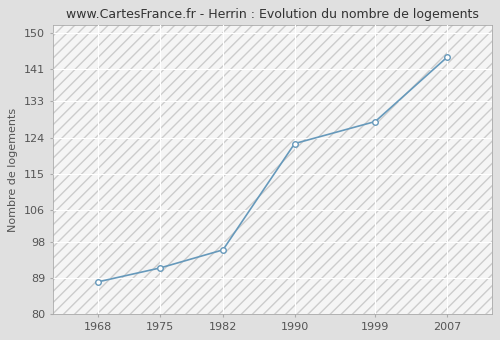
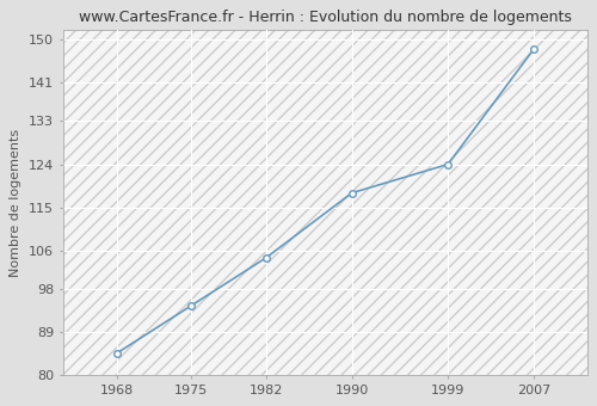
1968: 88.0 -> 84.5
1975: 91.5 -> 94.5
1982: 96.0 -> 104.5
1990: 122.5 -> 118.0
1999: 128.0 -> 124.0
2007: 144.0 -> 148.0
